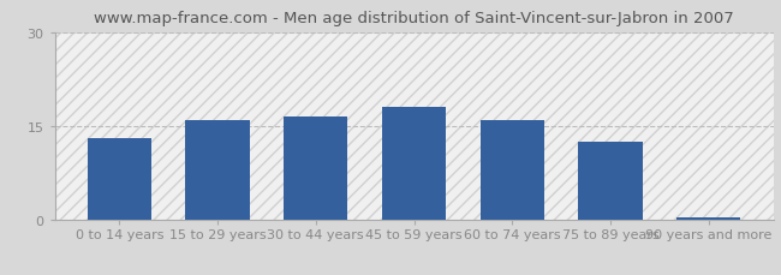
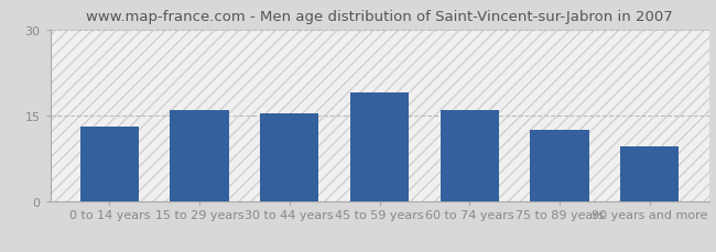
30 to 44 years: 16.5 -> 15.4
45 to 59 years: 18.0 -> 19.0
90 years and more: 0.3 -> 9.6
